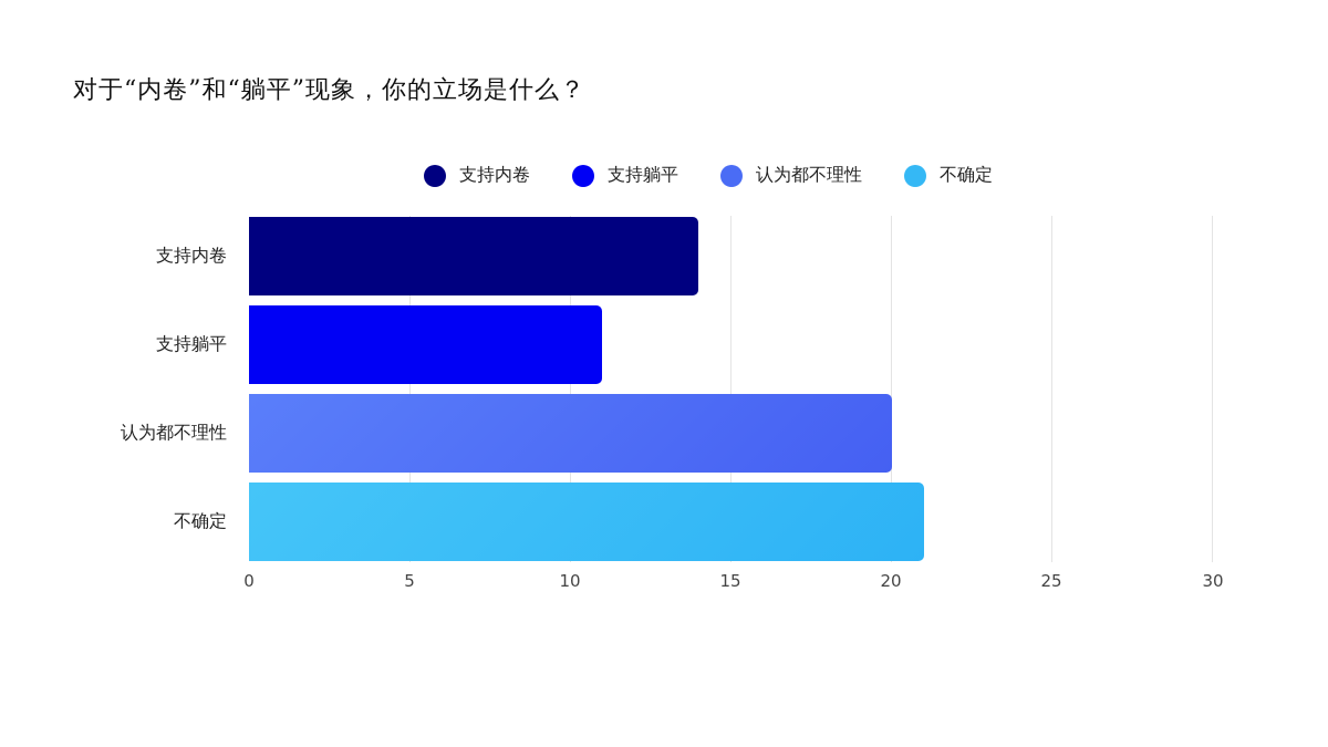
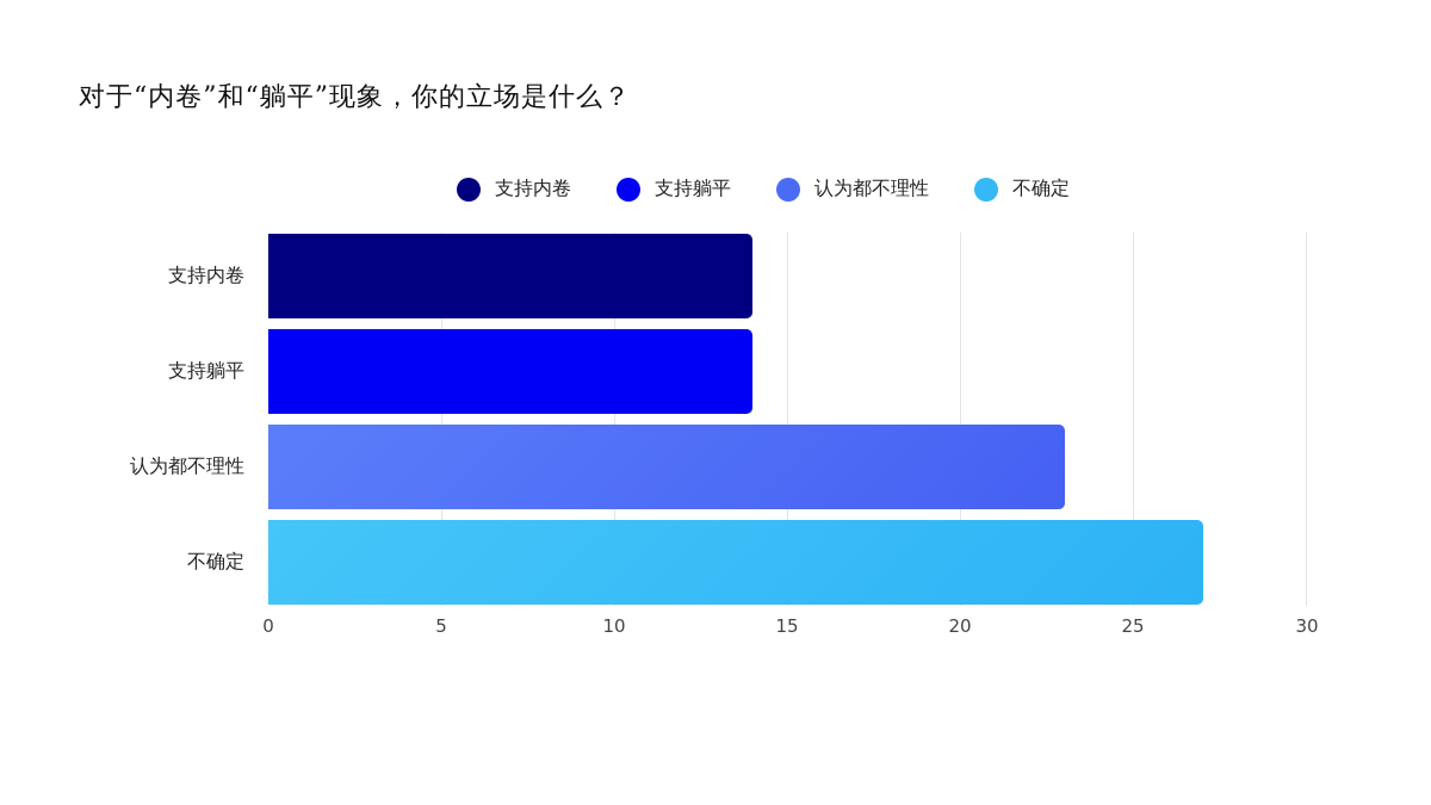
支持躺平: 11 -> 14
认为都不理性: 20 -> 23
不确定: 21 -> 27
